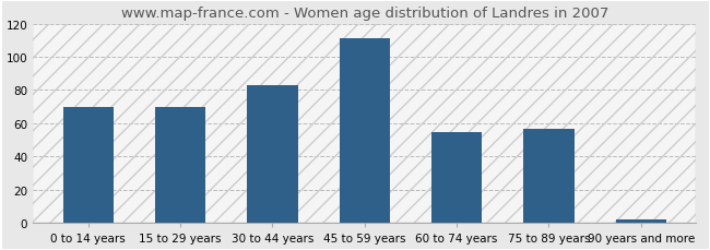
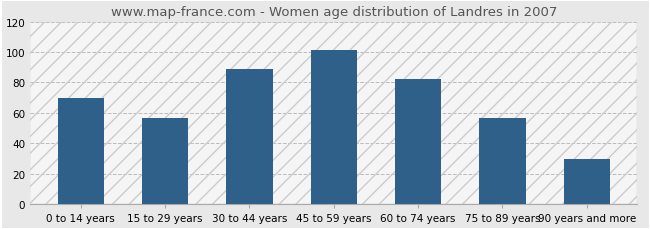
15 to 29 years: 70 -> 57
30 to 44 years: 83 -> 89
45 to 59 years: 111 -> 101
60 to 74 years: 55 -> 82
90 years and more: 2 -> 30
